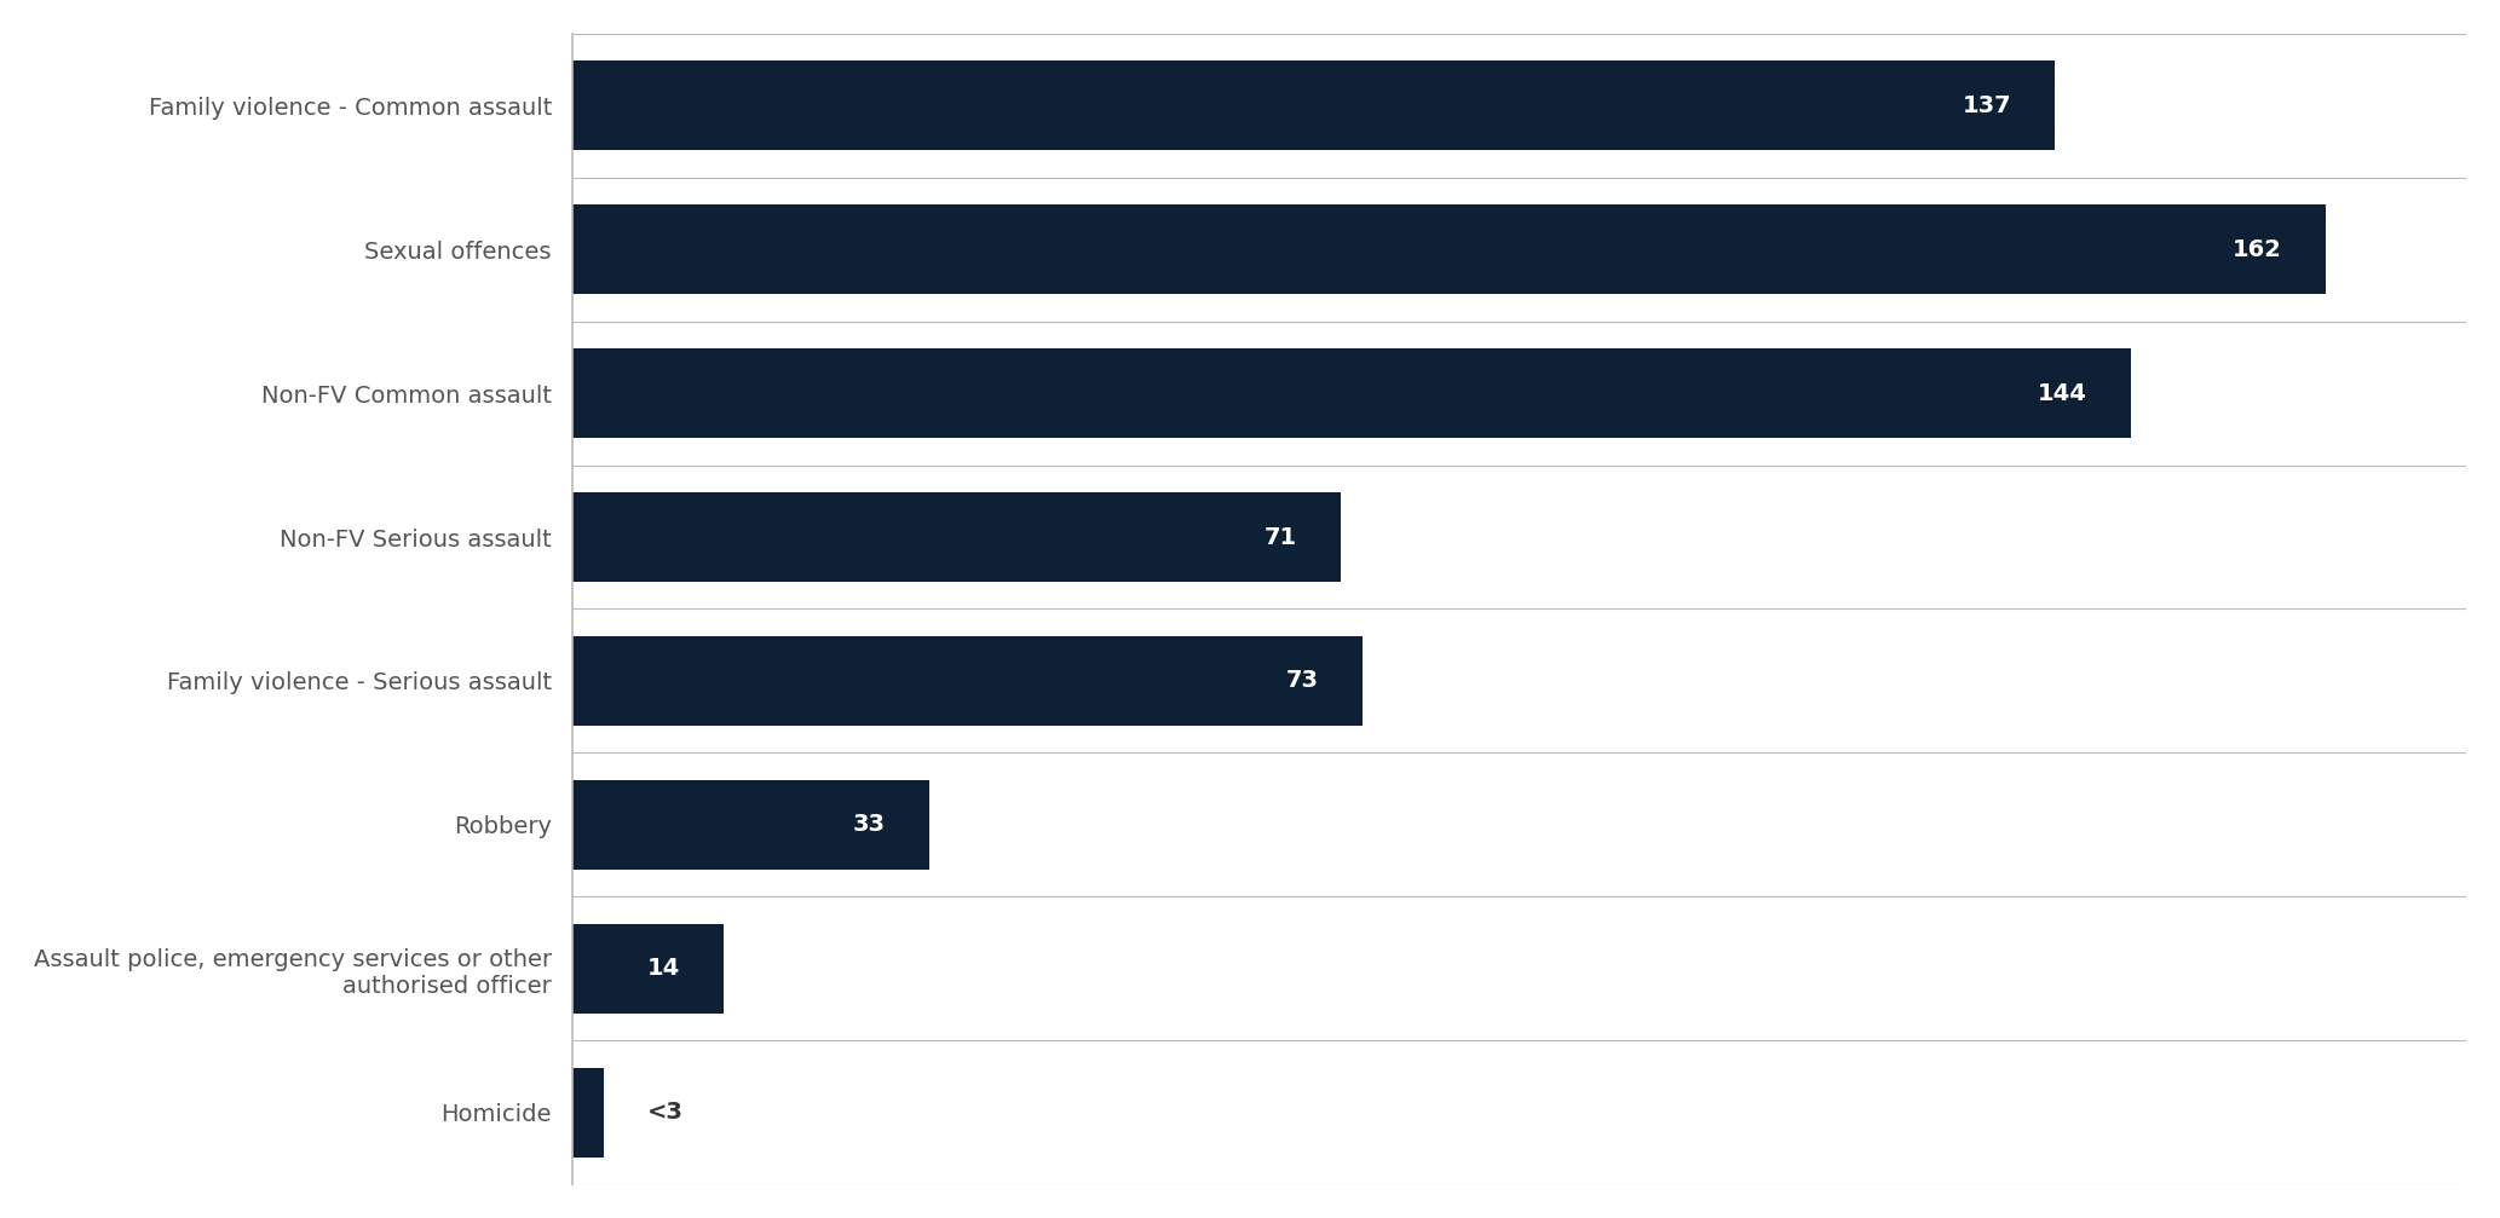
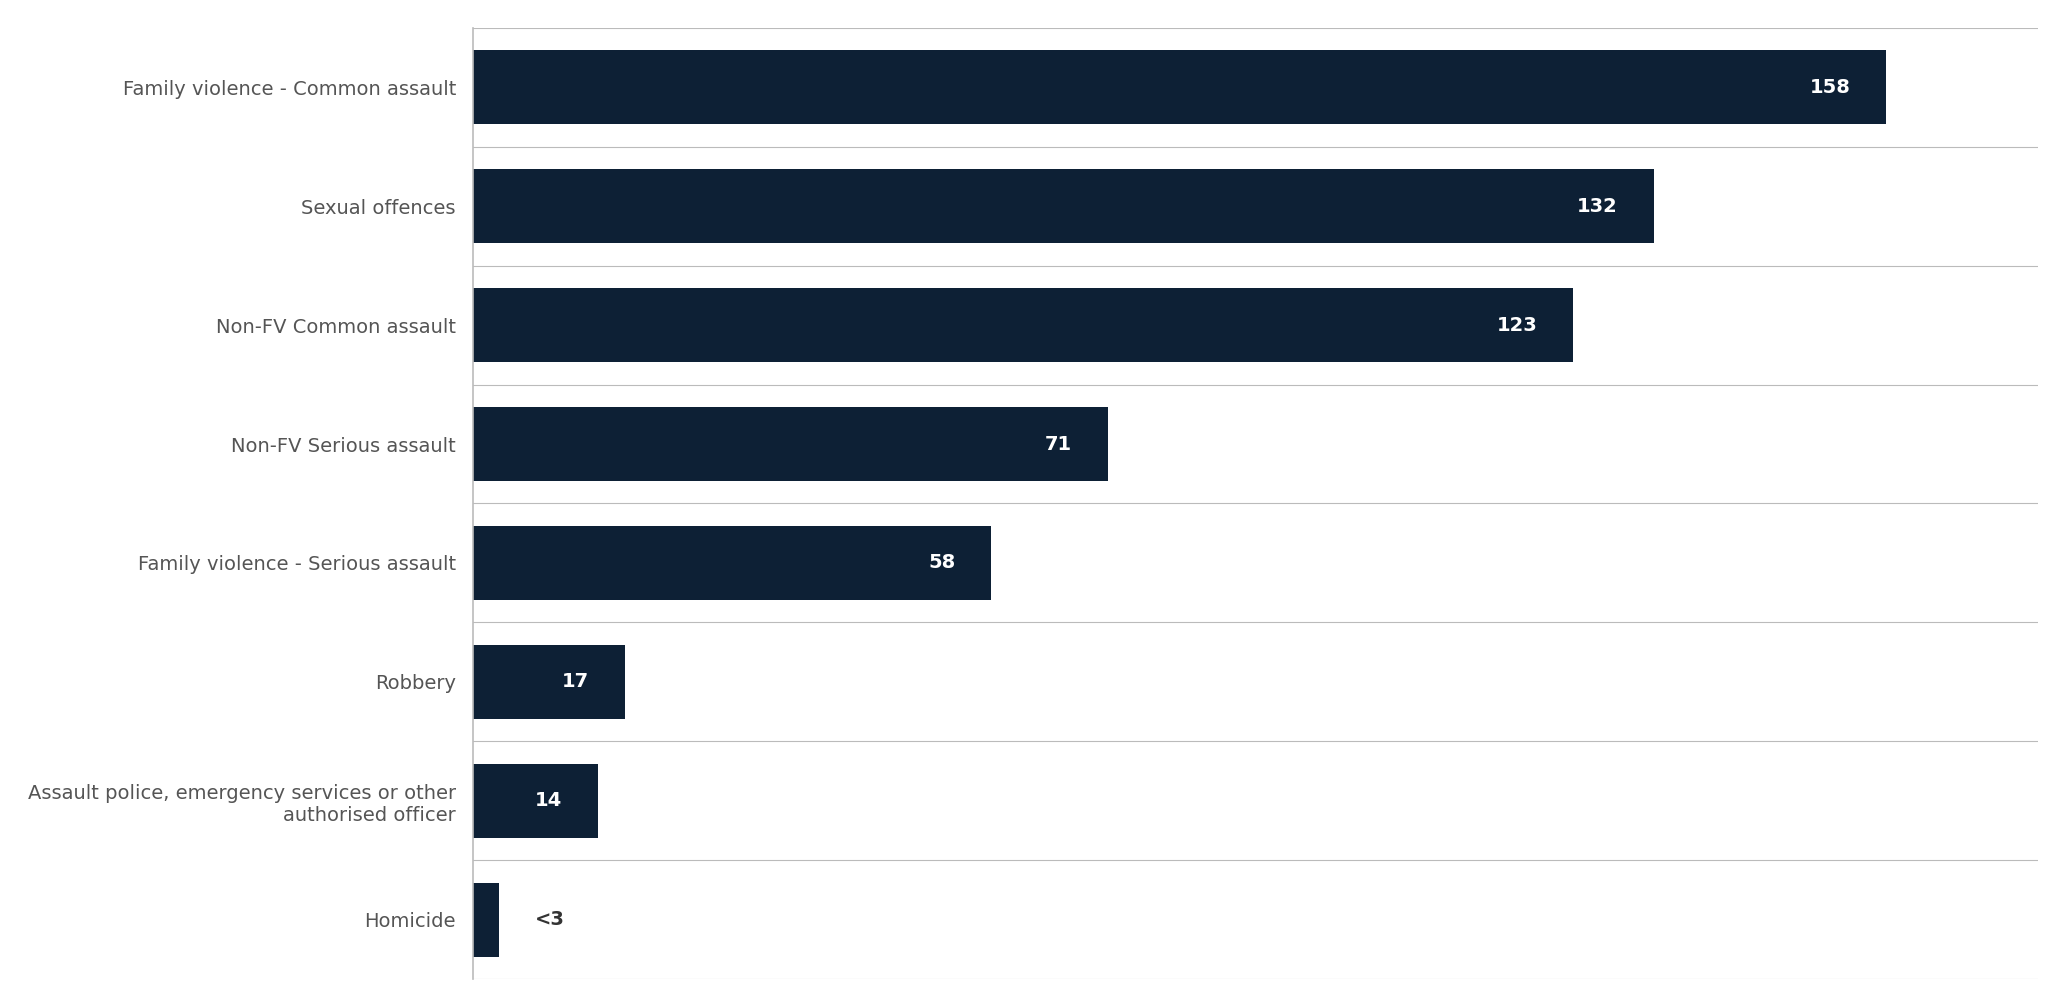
Family violence - Common assault: 137 -> 158
Sexual offences: 162 -> 132
Non-FV Common assault: 144 -> 123
Family violence - Serious assault: 73 -> 58
Robbery: 33 -> 17
